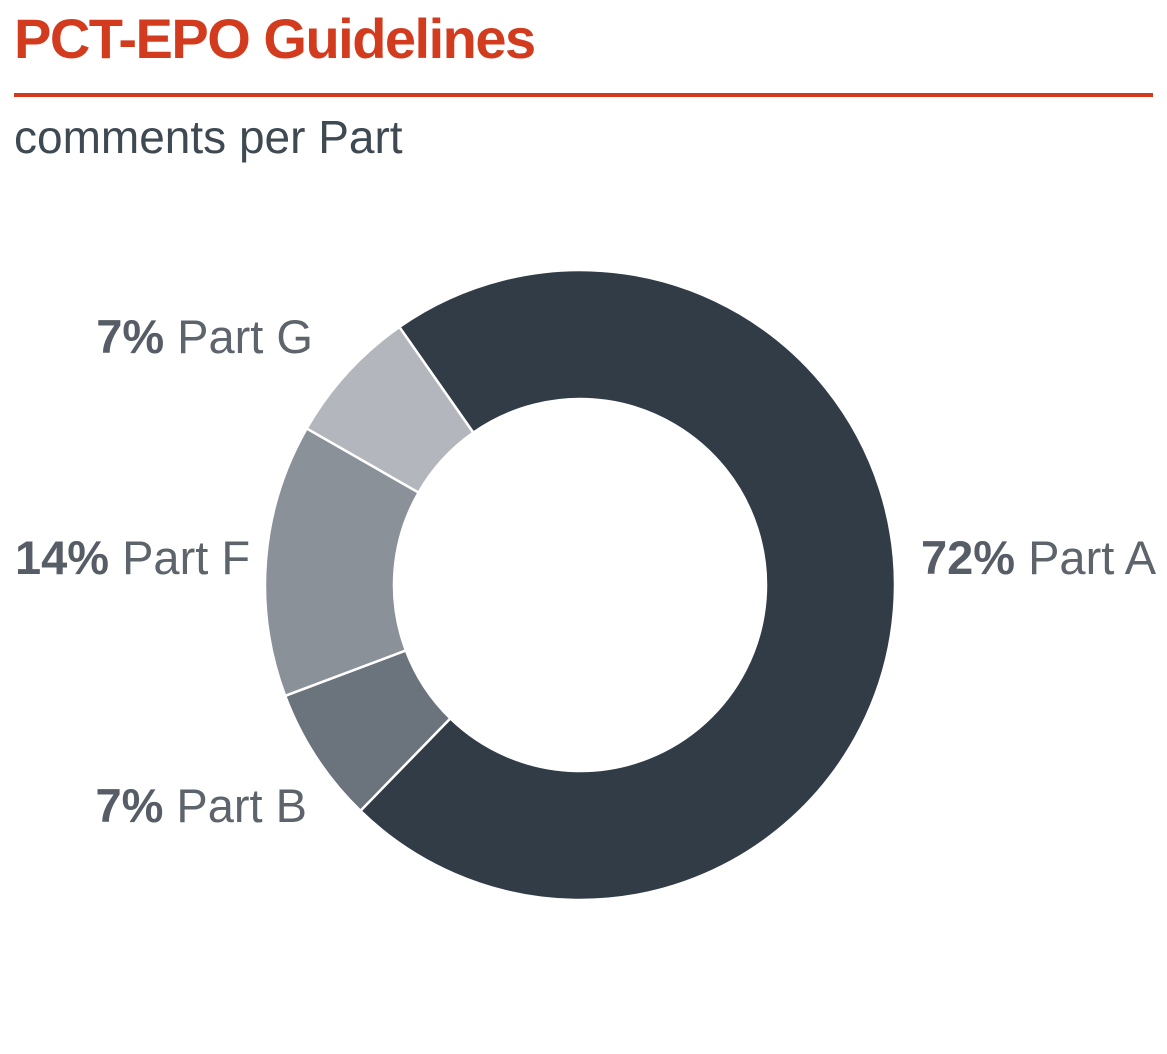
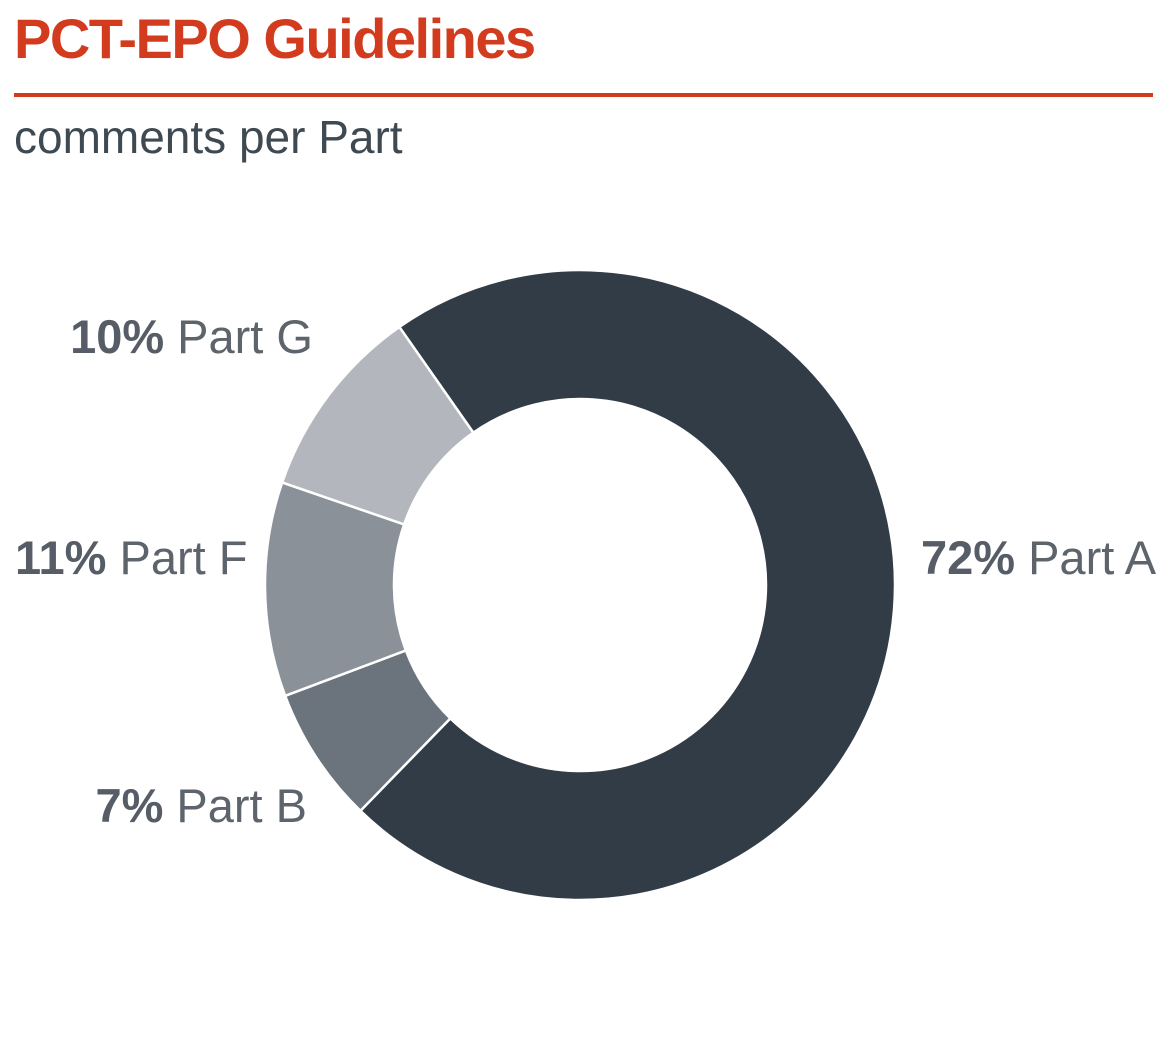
Part F: 14% -> 11%
Part G: 7% -> 10%
